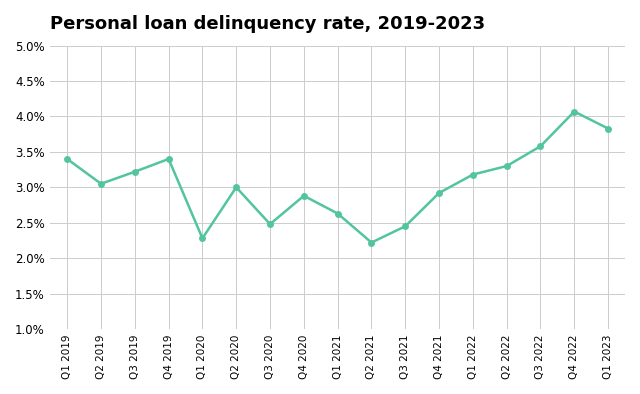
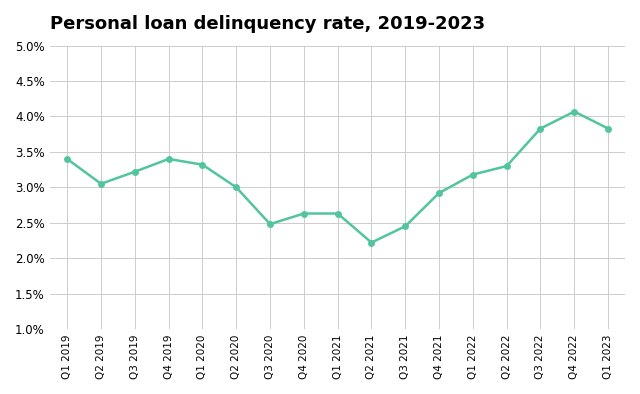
Q1 2020: 2.28% -> 3.32%
Q4 2020: 2.88% -> 2.63%
Q3 2022: 3.58% -> 3.83%
